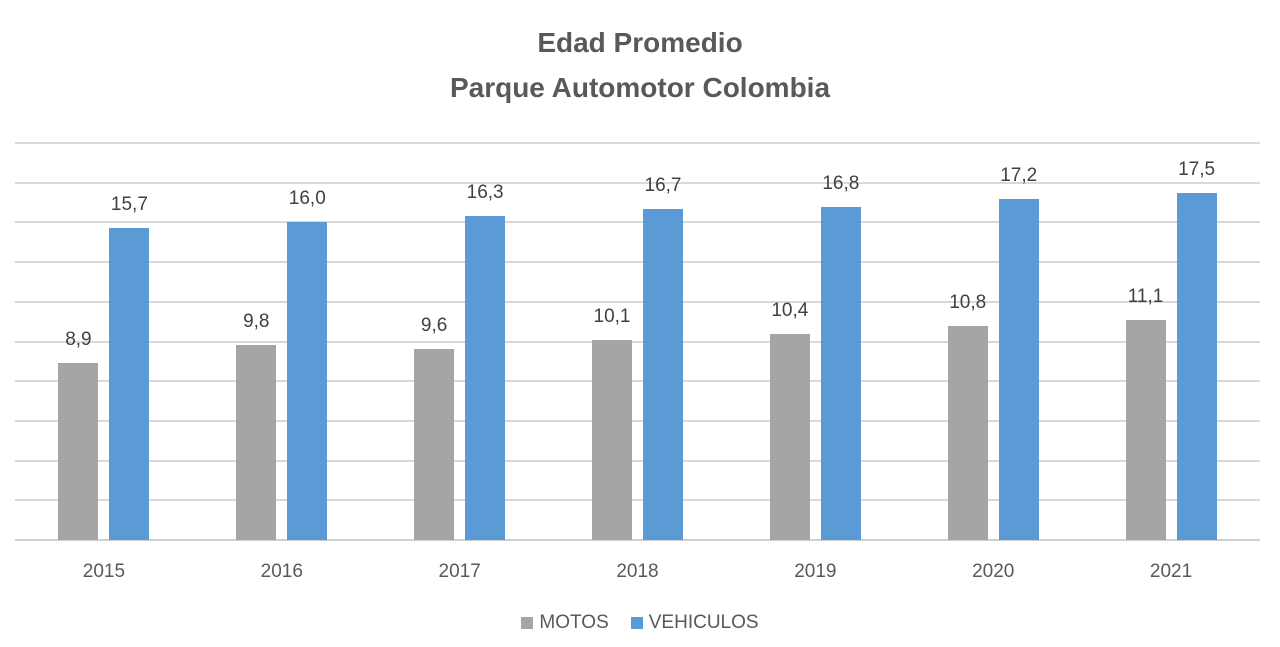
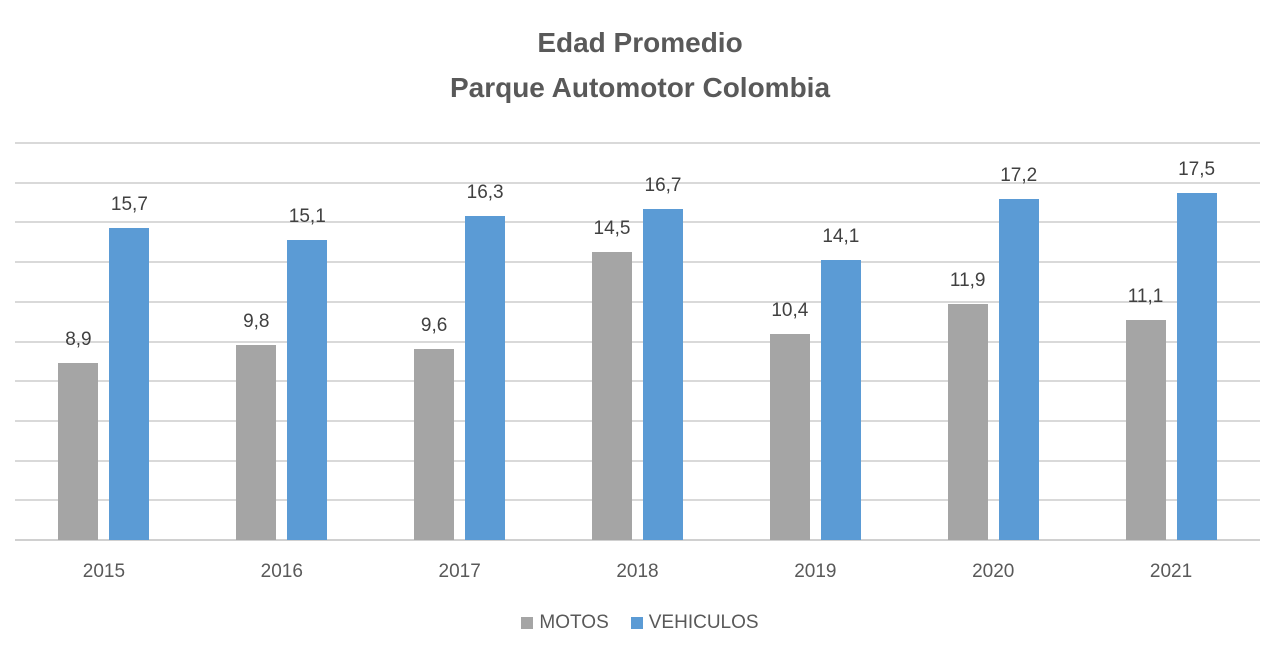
VEHICULOS/2016: 16,0 -> 15,1
MOTOS/2018: 10,1 -> 14,5
VEHICULOS/2019: 16,8 -> 14,1
MOTOS/2020: 10,8 -> 11,9
